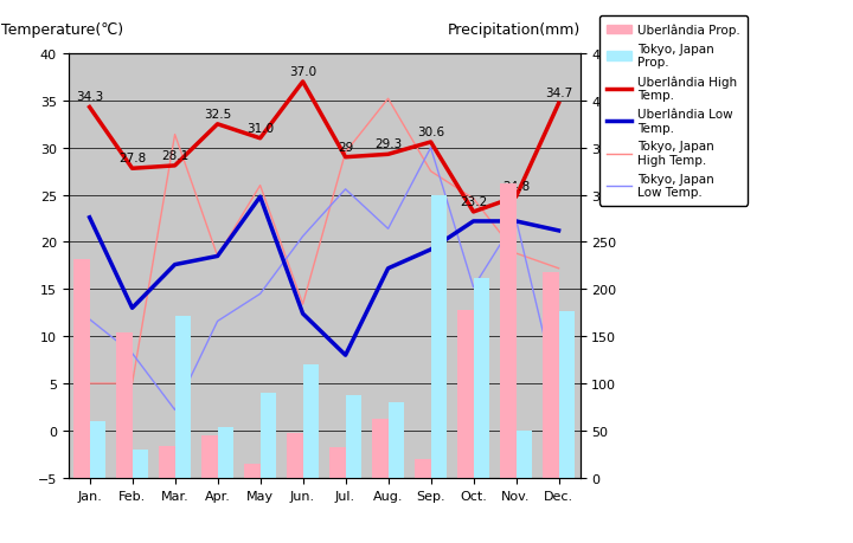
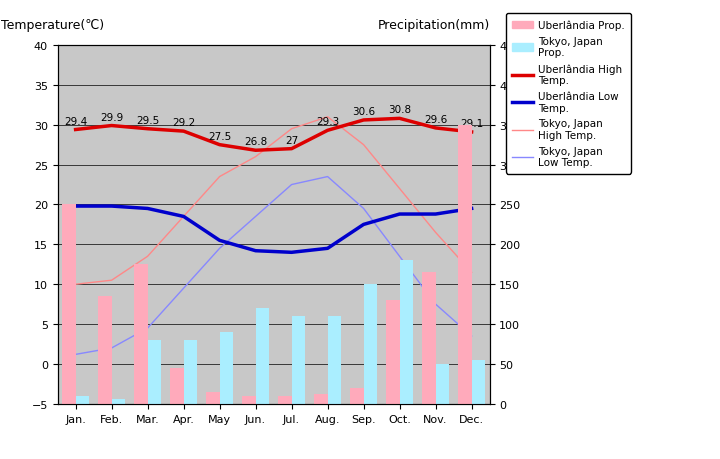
Uberlândia Prop./Jan.: 232 -> 250
Uberlândia High Temp./Jan.: 34.3 -> 29.4
Uberlândia Low Temp./Jan.: 22.6 -> 19.8
Tokyo, Japan High Temp./Jan.: 5.0 -> 10.0
Tokyo, Japan Low Temp./Jan.: 11.8 -> 1.2
Tokyo, Japan Prop./Jan.: 60 -> 10
Uberlândia Prop./Feb.: 154 -> 135
Uberlândia High Temp./Feb.: 27.8 -> 29.9
Uberlândia Low Temp./Feb.: 13.0 -> 19.8
Tokyo, Japan High Temp./Feb.: 5.0 -> 10.5
Tokyo, Japan Low Temp./Feb.: 8.2 -> 2.0
Tokyo, Japan Prop./Feb.: 30 -> 6
Uberlândia Prop./Mar.: 34 -> 175
Uberlândia High Temp./Mar.: 28.1 -> 29.5
Uberlândia Low Temp./Mar.: 17.6 -> 19.5
Tokyo, Japan High Temp./Mar.: 31.4 -> 13.5
Tokyo, Japan Low Temp./Mar.: 2.2 -> 4.5
Tokyo, Japan Prop./Mar.: 172 -> 80
Uberlândia High Temp./Apr.: 32.5 -> 29.2
Tokyo, Japan Low Temp./Apr.: 11.6 -> 9.5
Tokyo, Japan Prop./Apr.: 54 -> 80
Uberlândia High Temp./May: 31.0 -> 27.5
Uberlândia Low Temp./May: 24.8 -> 15.5
Tokyo, Japan High Temp./May: 26.0 -> 23.5
Uberlândia Prop./Jun.: 48 -> 10
Uberlândia High Temp./Jun.: 37.0 -> 26.8
Uberlândia Low Temp./Jun.: 12.4 -> 14.2
Tokyo, Japan High Temp./Jun.: 13.4 -> 26.0
Tokyo, Japan Low Temp./Jun.: 20.6 -> 18.5
Uberlândia Prop./Jul.: 32 -> 10
Uberlândia High Temp./Jul.: 29 -> 27
Uberlândia Low Temp./Jul.: 8.0 -> 14.0
Tokyo, Japan Low Temp./Jul.: 25.6 -> 22.5
Tokyo, Japan Prop./Jul.: 88 -> 110
Uberlândia Prop./Aug.: 62 -> 12
Uberlândia Low Temp./Aug.: 17.2 -> 14.5
Tokyo, Japan High Temp./Aug.: 35.2 -> 31.0
Tokyo, Japan Low Temp./Aug.: 21.4 -> 23.5
Tokyo, Japan Prop./Aug.: 80 -> 110
Uberlândia Low Temp./Sep.: 19.2 -> 17.5
Tokyo, Japan Low Temp./Sep.: 30.0 -> 19.5
Tokyo, Japan Prop./Sep.: 300 -> 150
Uberlândia Prop./Oct.: 178 -> 130
Uberlândia High Temp./Oct.: 23.2 -> 30.8
Uberlândia Low Temp./Oct.: 22.2 -> 18.8
Tokyo, Japan High Temp./Oct.: 24.6 -> 22.0
Tokyo, Japan Low Temp./Oct.: 15.2 -> 13.5
Tokyo, Japan Prop./Oct.: 212 -> 180
Uberlândia Prop./Nov.: 312 -> 165
Uberlândia High Temp./Nov.: 24.8 -> 29.6
Uberlândia Low Temp./Nov.: 22.2 -> 18.8
Tokyo, Japan High Temp./Nov.: 18.8 -> 16.5
Tokyo, Japan Low Temp./Nov.: 22.4 -> 7.5
Uberlândia Prop./Dec.: 218 -> 350
Uberlândia High Temp./Dec.: 34.7 -> 29.1
Uberlândia Low Temp./Dec.: 21.2 -> 19.5
Tokyo, Japan High Temp./Dec.: 17.2 -> 11.5
Tokyo, Japan Prop./Dec.: 176 -> 55
